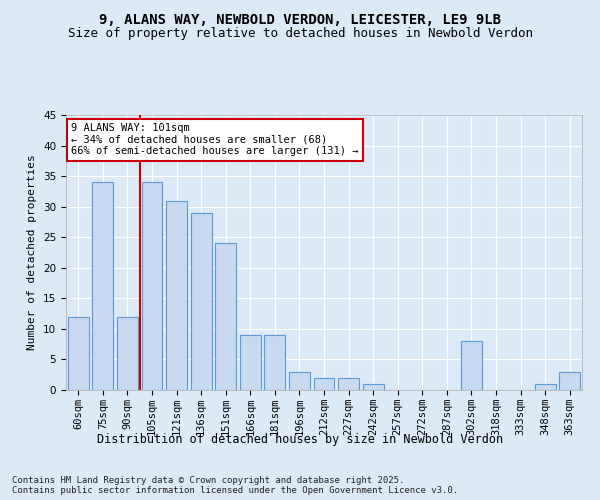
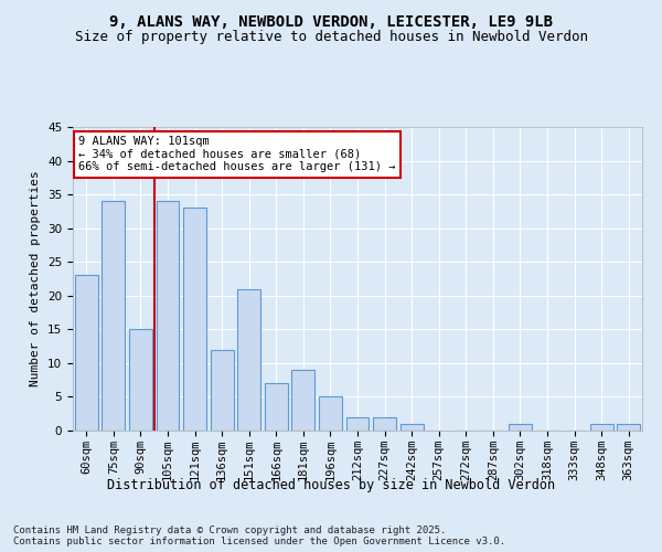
60sqm: 12 -> 23
90sqm: 12 -> 15
121sqm: 31 -> 33
136sqm: 29 -> 12
151sqm: 24 -> 21
166sqm: 9 -> 7
196sqm: 3 -> 5
302sqm: 8 -> 1
363sqm: 3 -> 1
